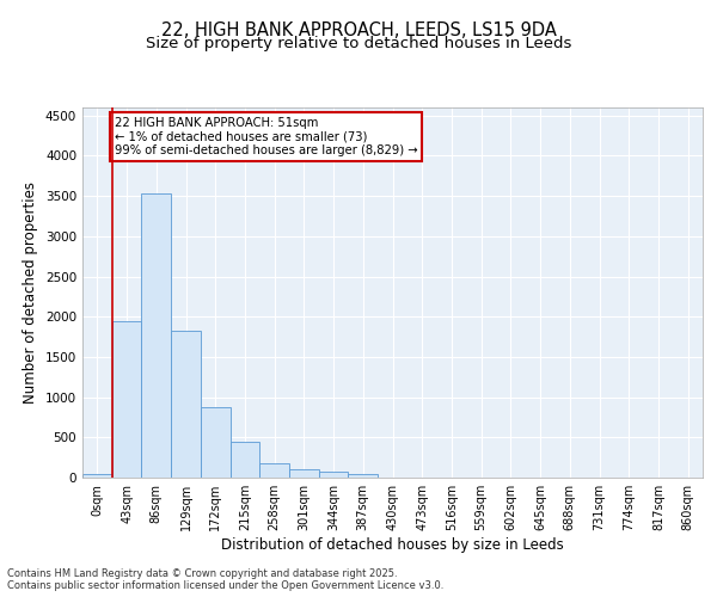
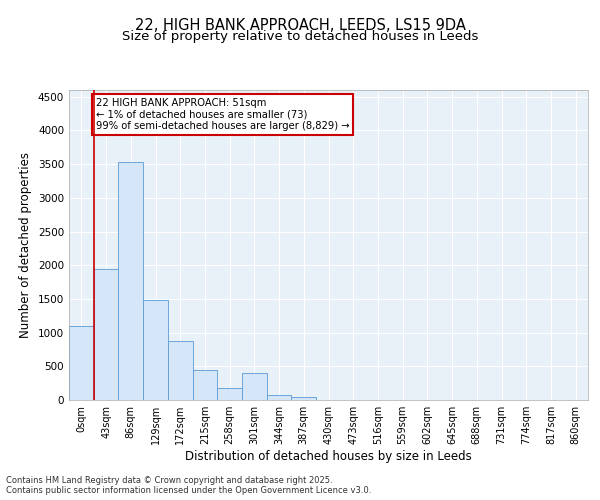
0sqm: 50 -> 1100
129sqm: 1820 -> 1480
301sqm: 110 -> 400
